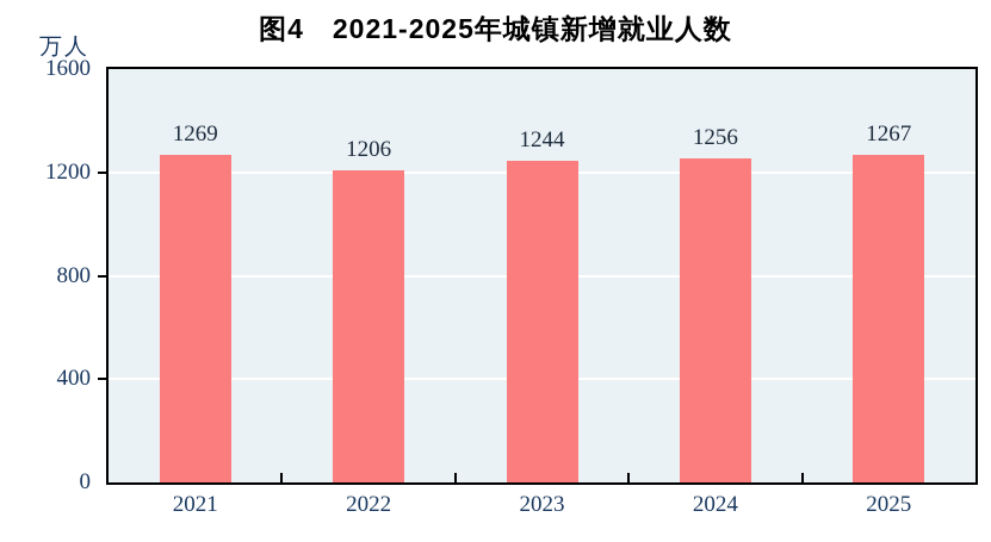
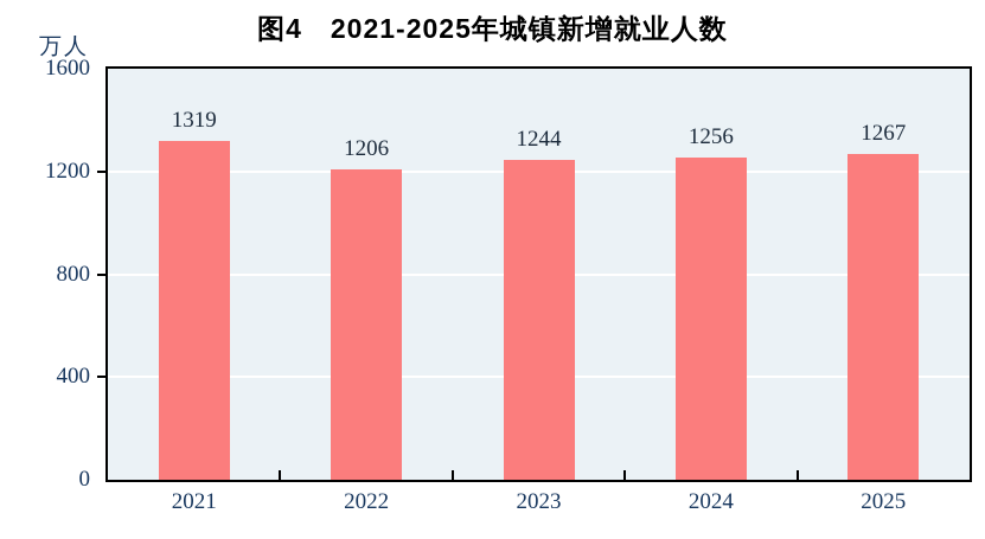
2021: 1269 -> 1319
